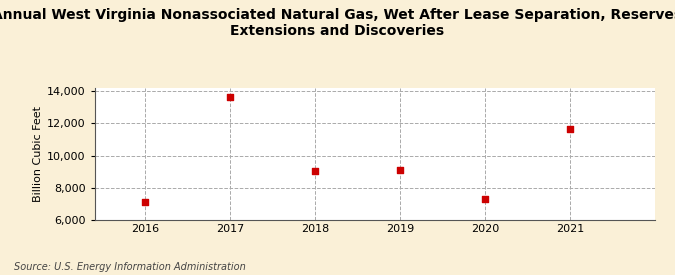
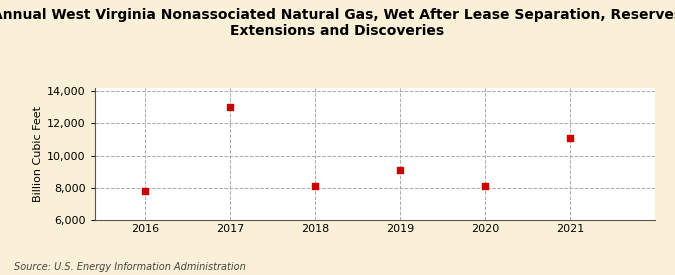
2016: 7,100 -> 7,800
2017: 13,600 -> 13,000
2018: 9,000 -> 8,100
2020: 7,300 -> 8,100
2021: 11,600 -> 11,100
